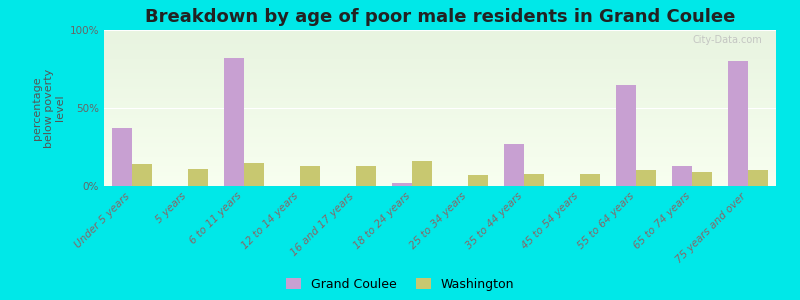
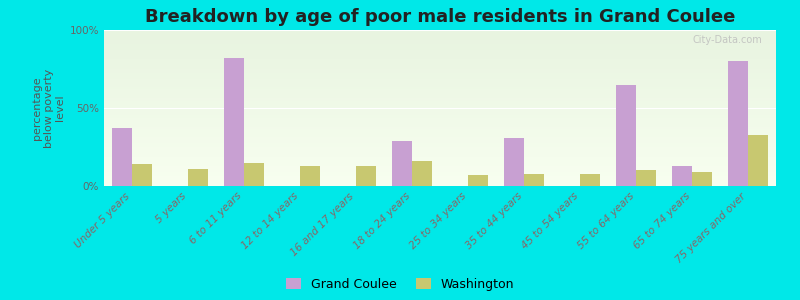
Grand Coulee/18 to 24 years: 2% -> 29%
Grand Coulee/35 to 44 years: 27% -> 31%
Washington/75 years and over: 10% -> 33%
